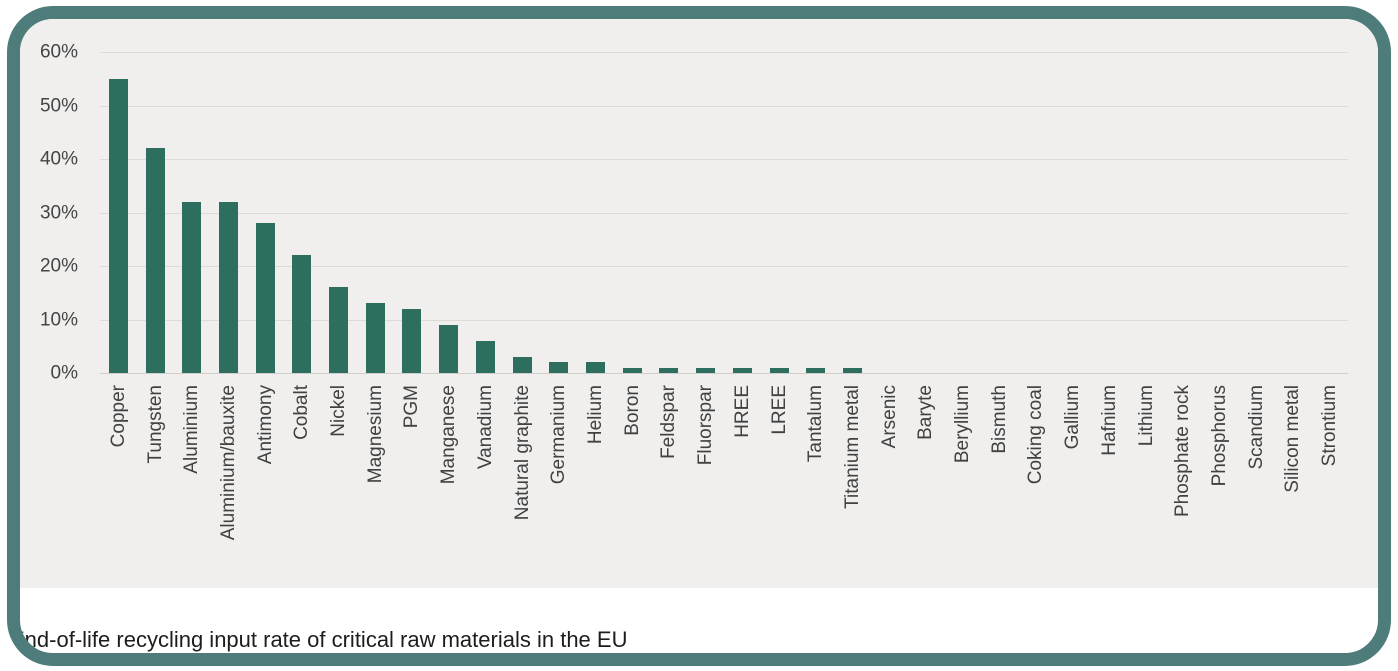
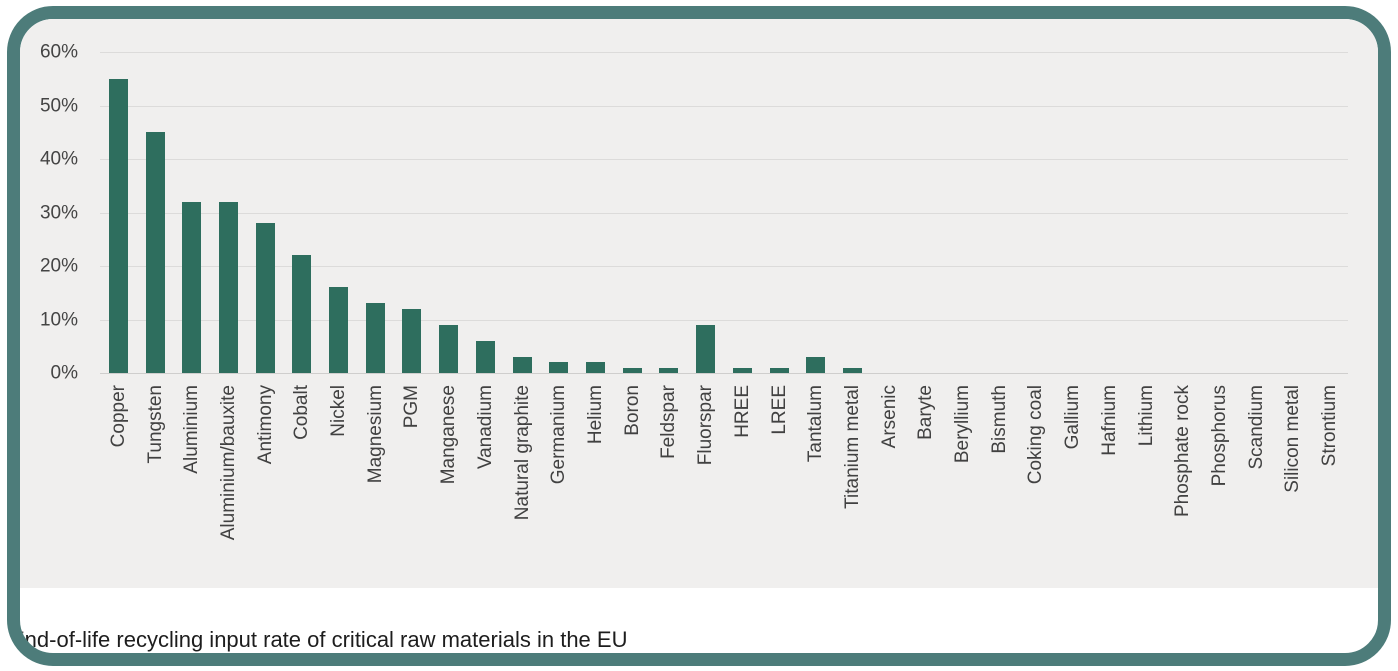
Tungsten: 42% -> 45%
Fluorspar: 1% -> 9%
Tantalum: 1% -> 3%
